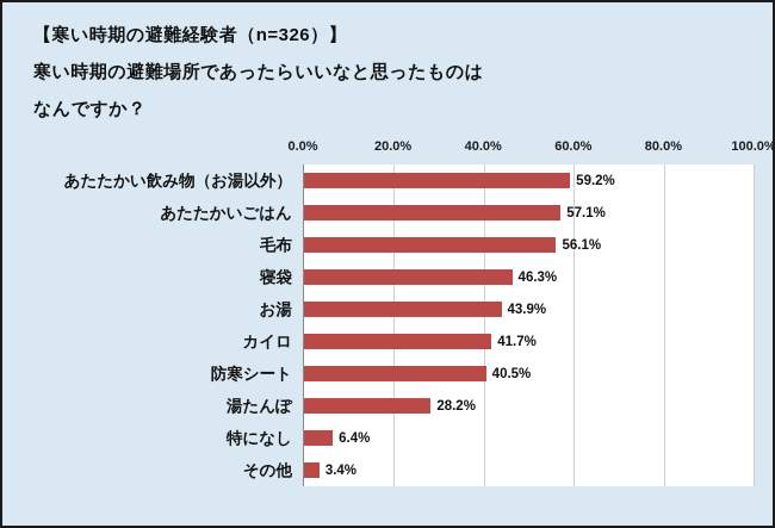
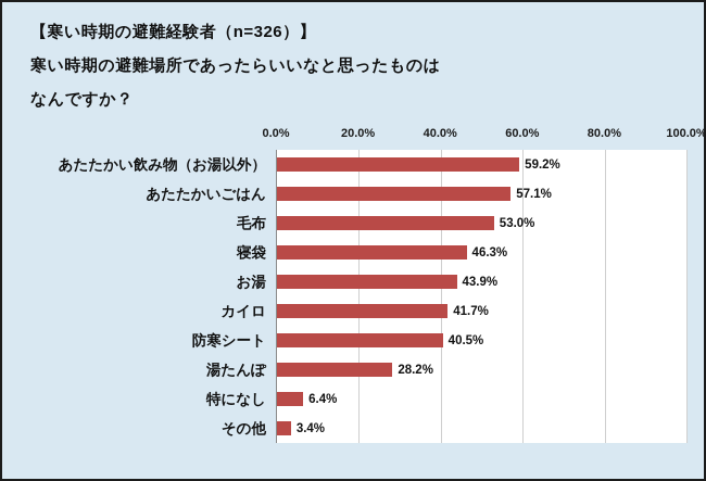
毛布: 56.1% -> 53.0%
